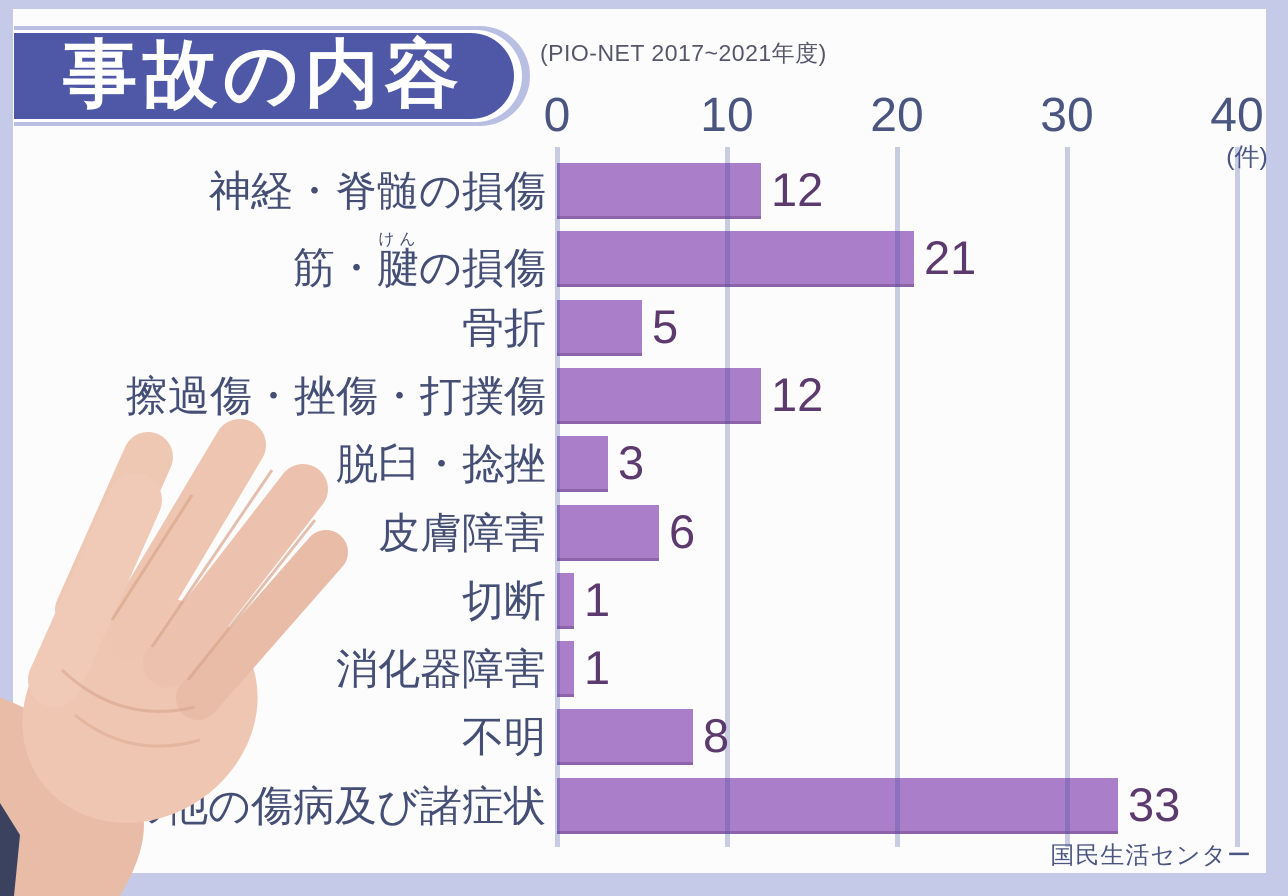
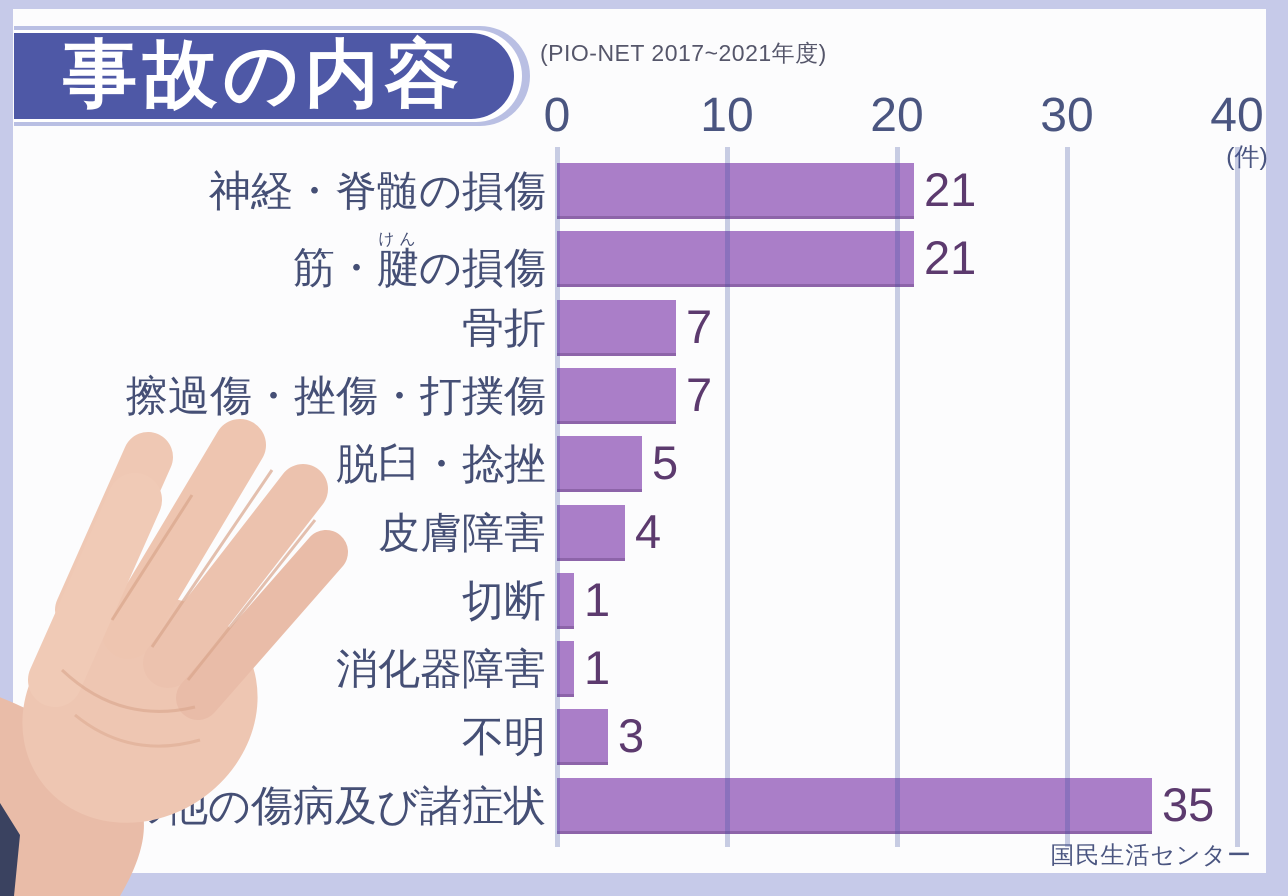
神経・脊髄の損傷: 12 -> 21
骨折: 5 -> 7
擦過傷・挫傷・打撲傷: 12 -> 7
脱臼・捻挫: 3 -> 5
皮膚障害: 6 -> 4
不明: 8 -> 3
その他の傷病及び諸症状: 33 -> 35
